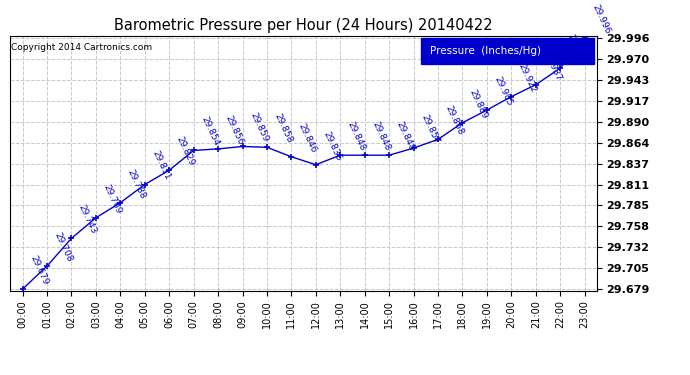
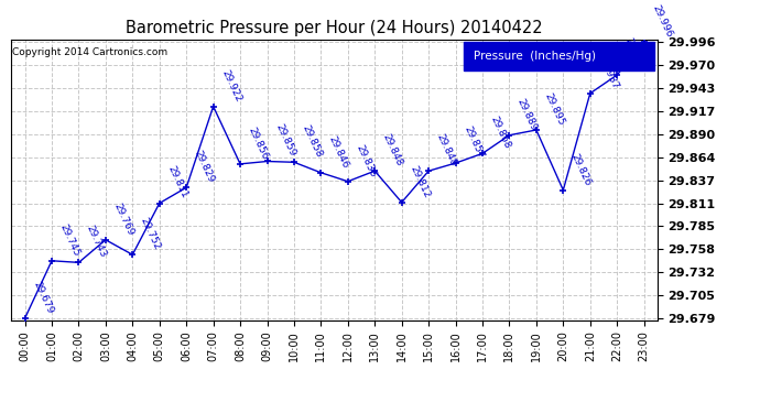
01:00: 29.708 -> 29.745
04:00: 29.788 -> 29.752
07:00: 29.854 -> 29.922
14:00: 29.848 -> 29.812
19:00: 29.905 -> 29.895
20:00: 29.922 -> 29.826
